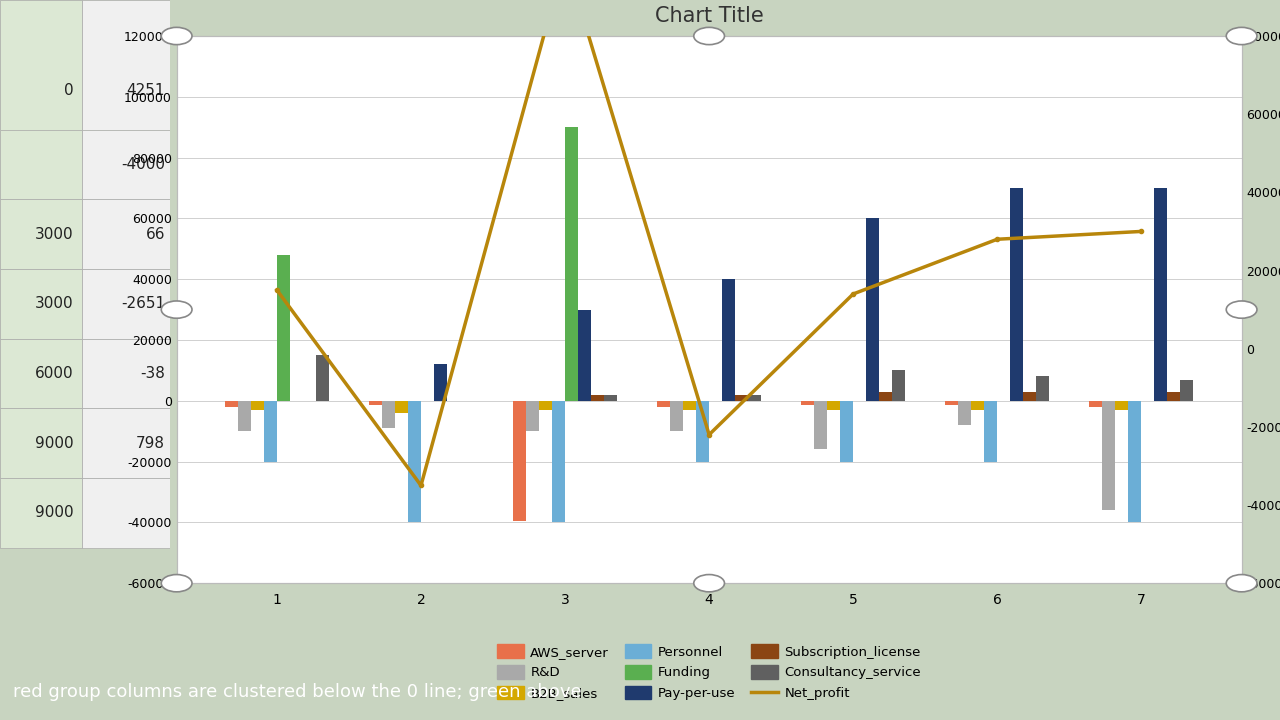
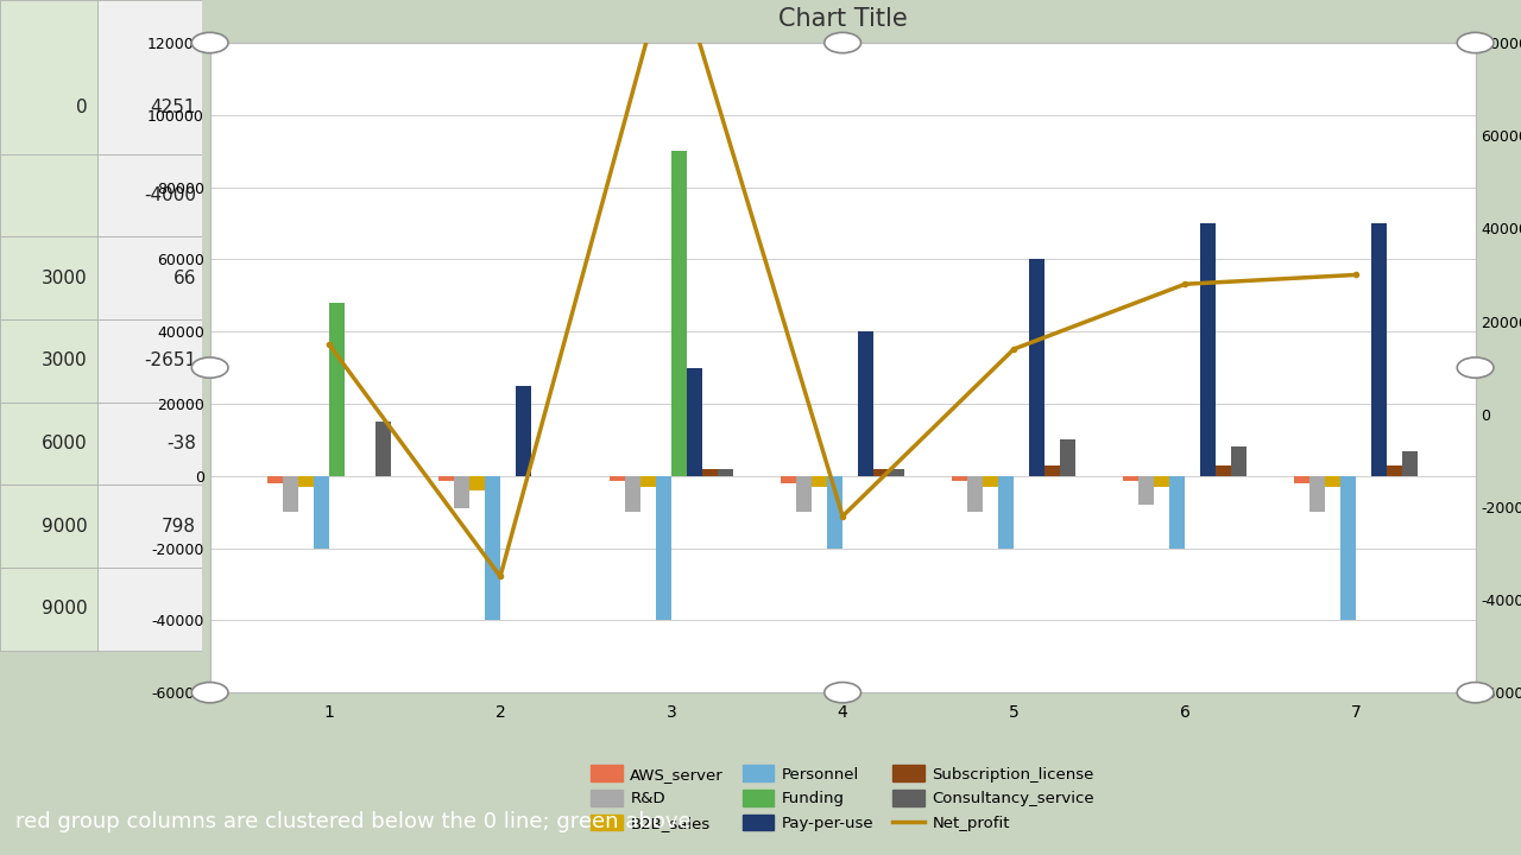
Pay-per-use/2: 12000 -> 25000
AWS_server/3: -39500 -> -1500
R&D/5: -16000 -> -10000
R&D/7: -36000 -> -10000
